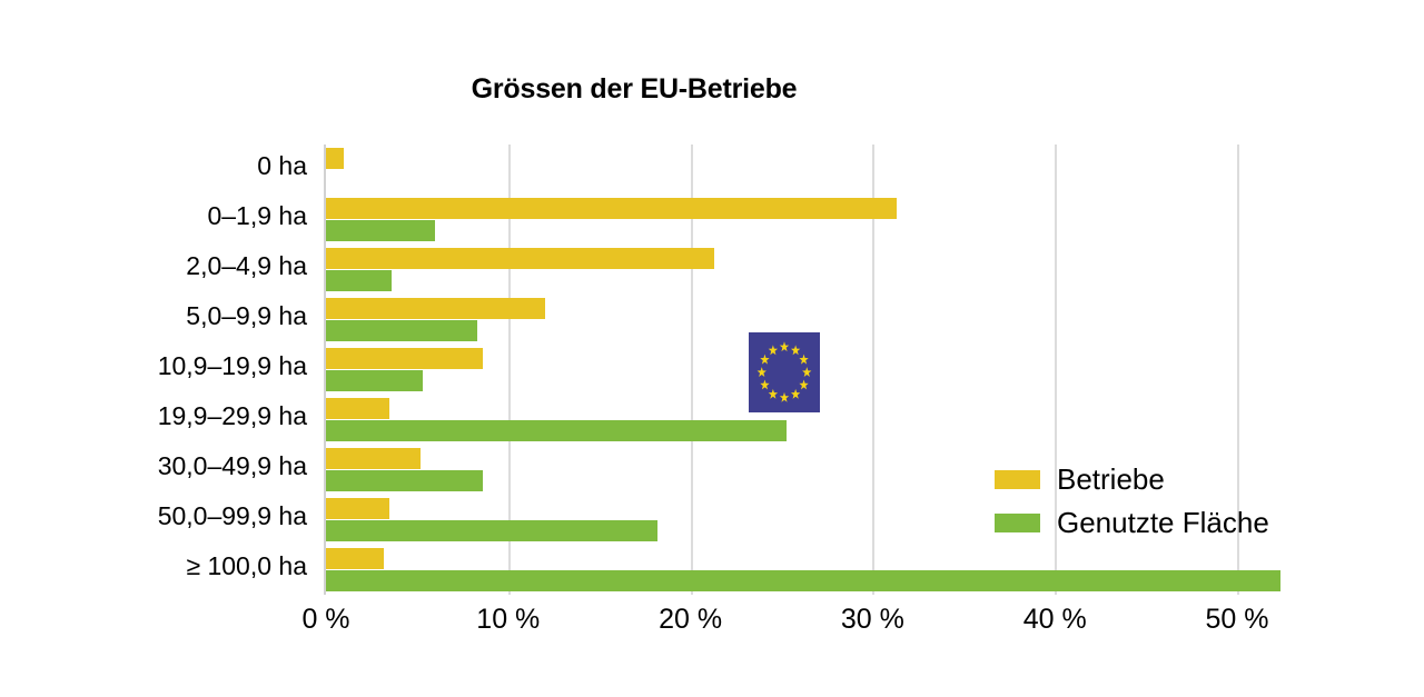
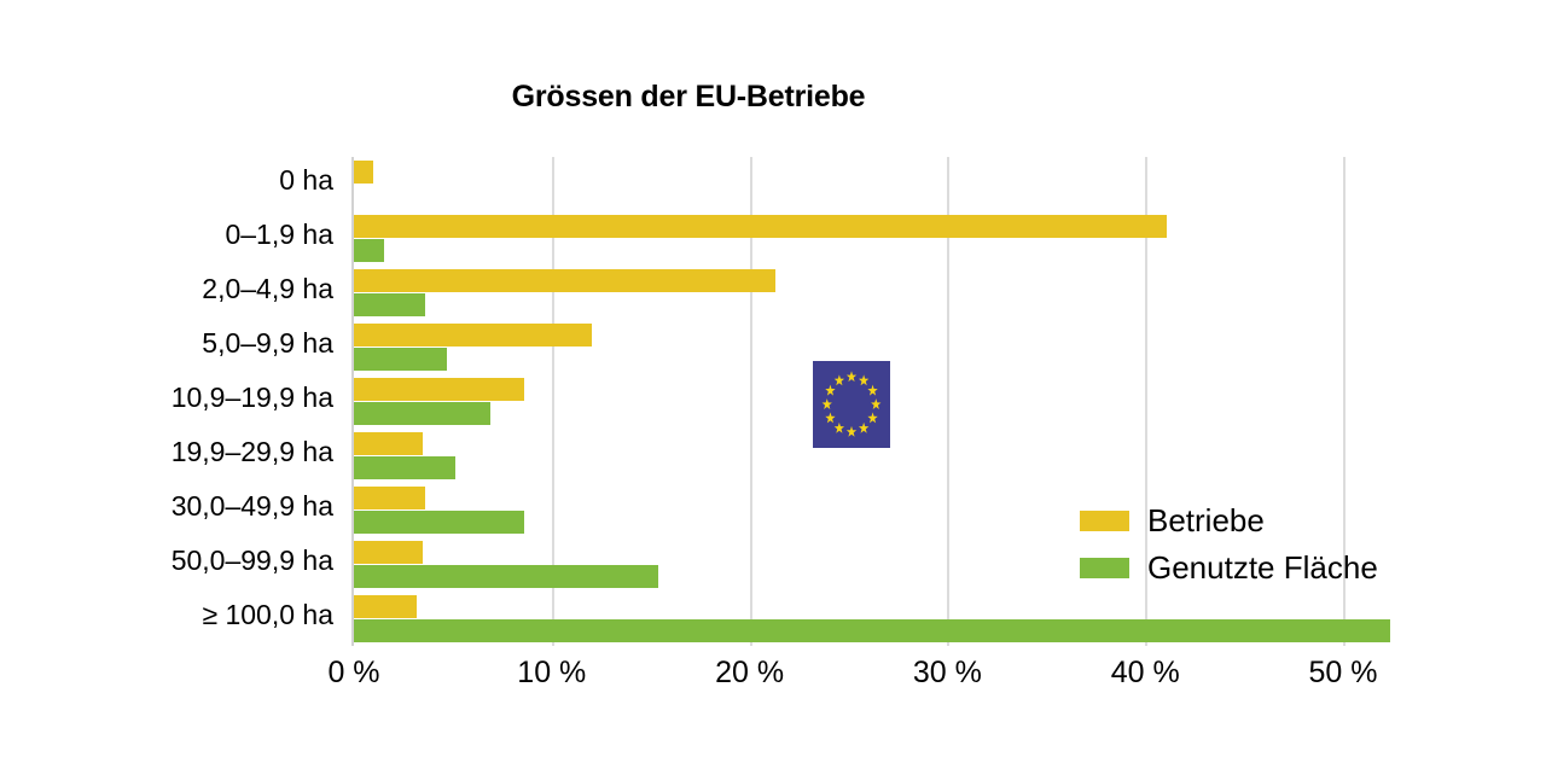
Betriebe/0–1,9 ha: 31.3% -> 41.1%
Genutzte Fläche/0–1,9 ha: 6.0% -> 1.5%
Genutzte Fläche/5,0–9,9 ha: 8.3% -> 4.7%
Genutzte Fläche/10,9–19,9 ha: 5.3% -> 6.9%
Genutzte Fläche/19,9–29,9 ha: 25.3% -> 5.1%
Betriebe/30,0–49,9 ha: 5.2% -> 3.6%
Genutzte Fläche/50,0–99,9 ha: 18.2% -> 15.4%
